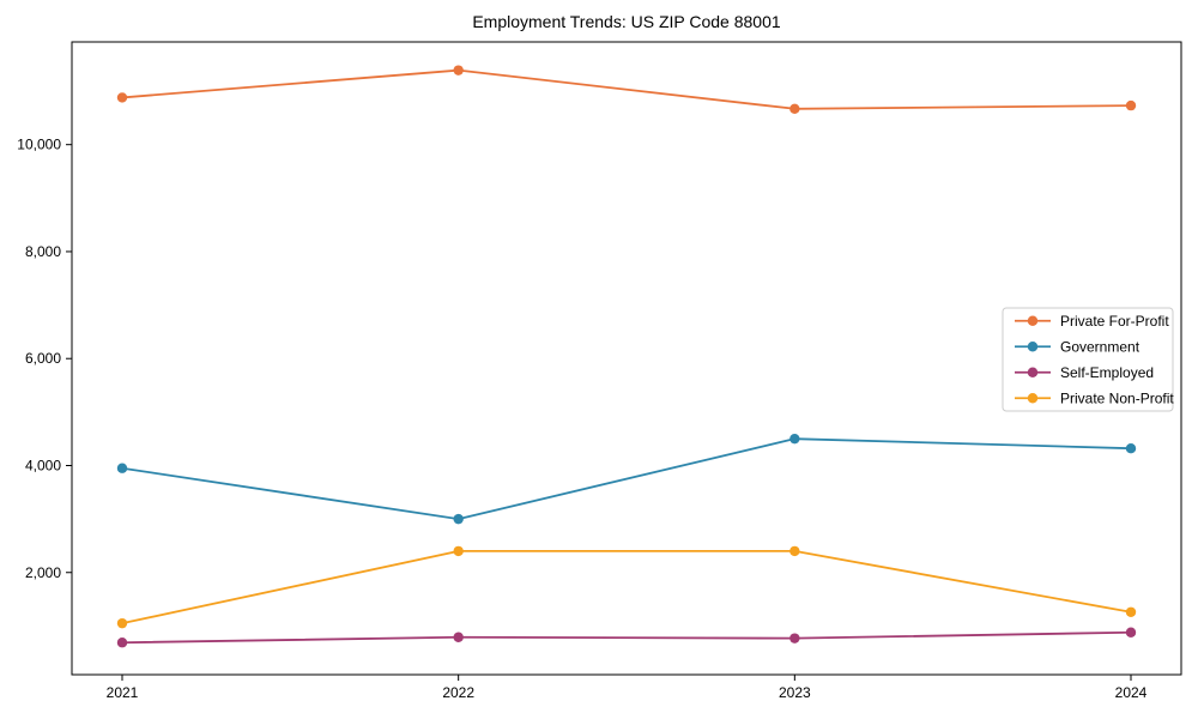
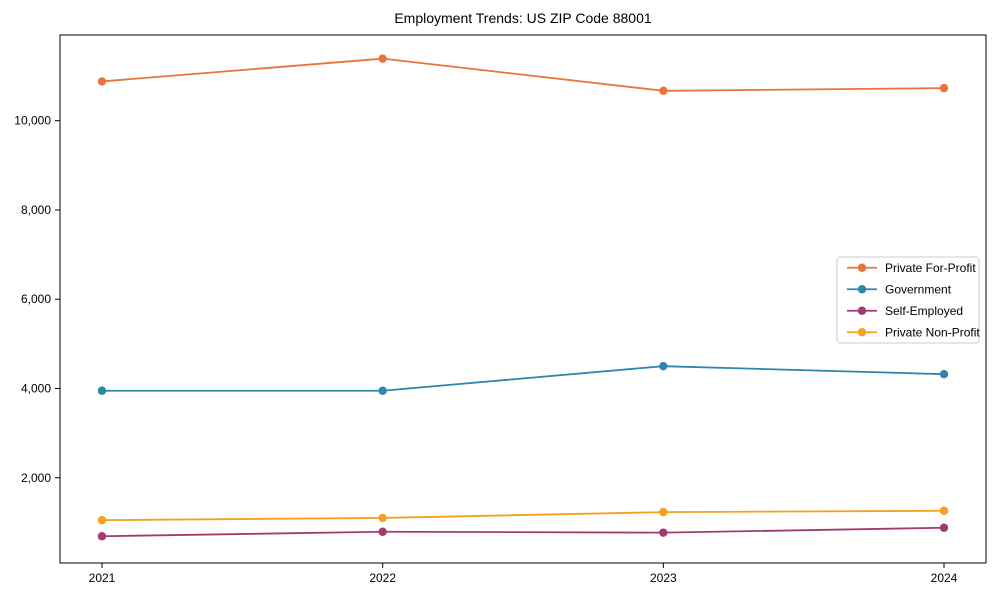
Government/2022: 3000 -> 4000
Private Non-Profit/2022: 2400 -> 1100
Private Non-Profit/2023: 2400 -> 1200
